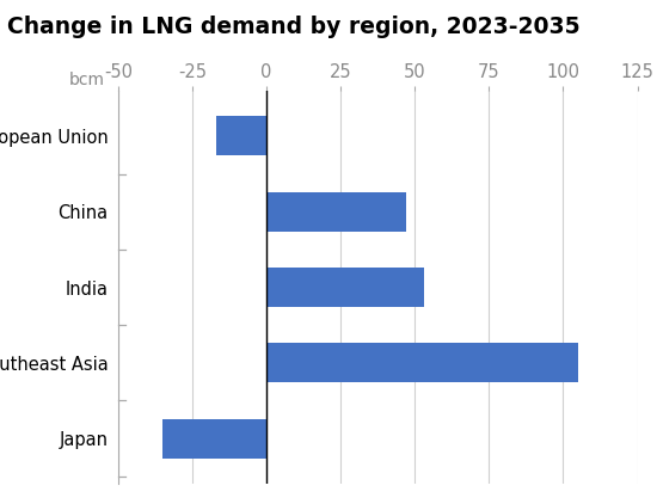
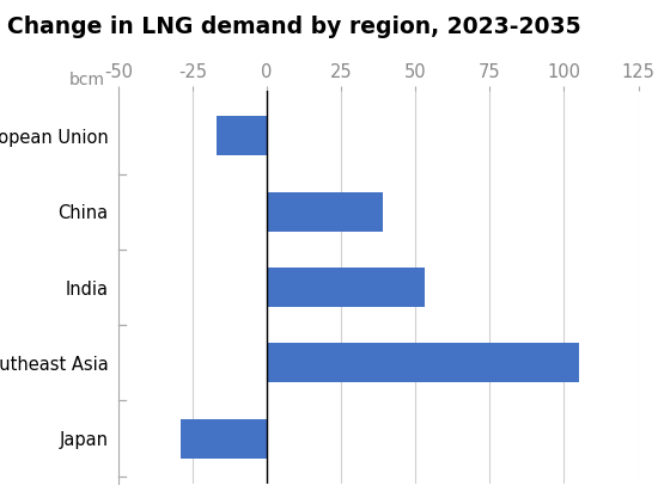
China: 47 -> 39
Japan: -35 -> -29
